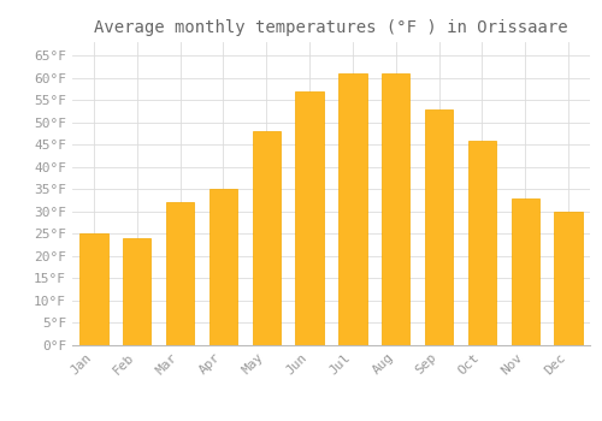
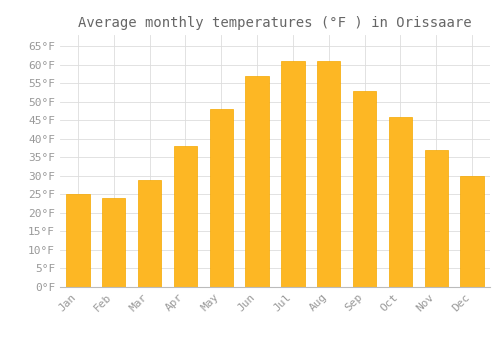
Mar: 32°F -> 29°F
Apr: 35°F -> 38°F
Nov: 33°F -> 37°F
